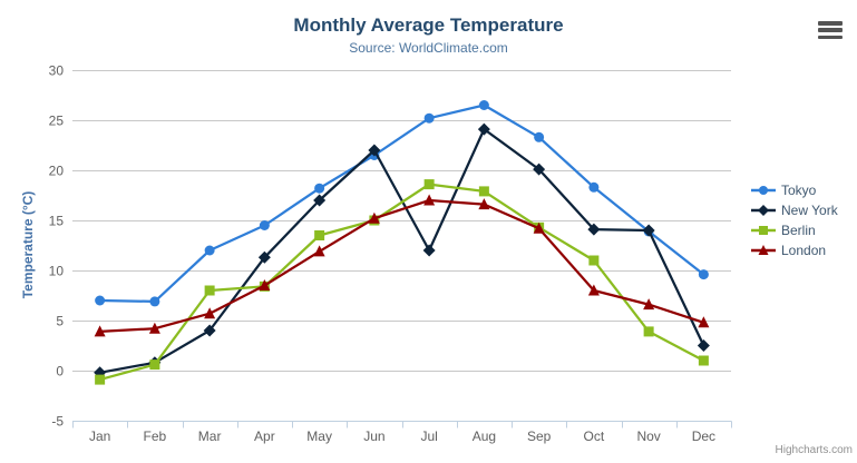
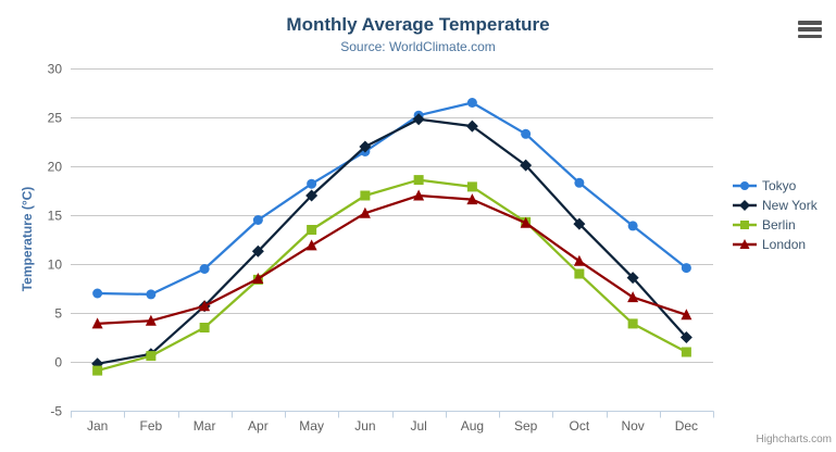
Tokyo/Mar: 12 -> 10
New York/Mar: 4 -> 6
Berlin/Mar: 8 -> 4
Berlin/Jun: 15 -> 17
New York/Jul: 12 -> 25
Berlin/Oct: 11 -> 9
London/Oct: 8 -> 10
New York/Nov: 14 -> 9
